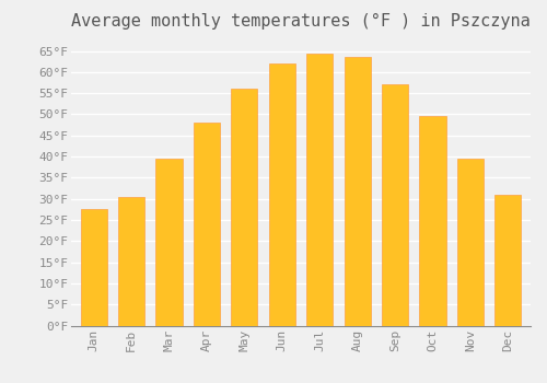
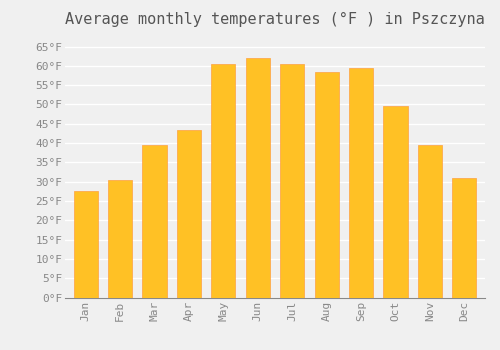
Apr: 48.0°F -> 43.5°F
May: 56.0°F -> 60.5°F
Jul: 64.5°F -> 60.5°F
Aug: 63.5°F -> 58.5°F
Sep: 57.0°F -> 59.5°F
